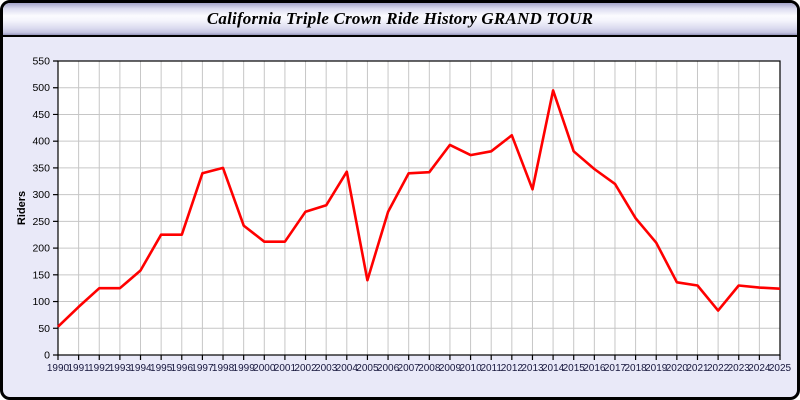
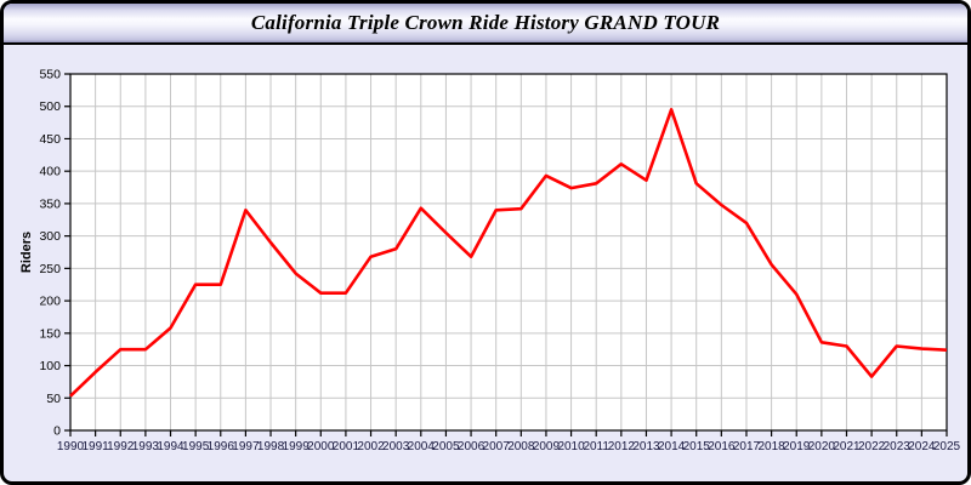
1998: 350 -> 290
2005: 140 -> 300
2013: 310 -> 390
